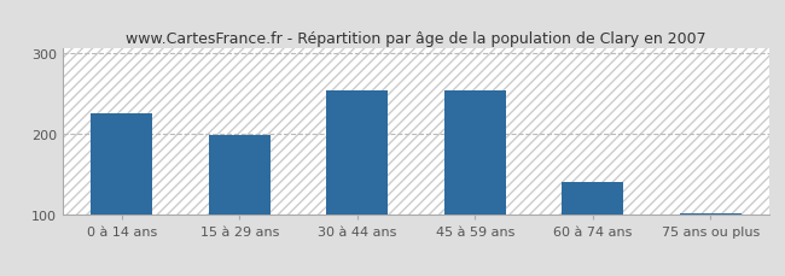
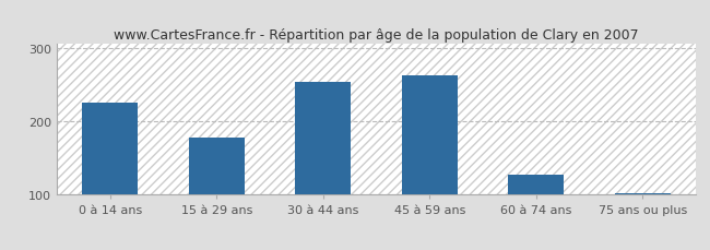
15 à 29 ans: 198 -> 178
45 à 59 ans: 254 -> 263
60 à 74 ans: 140 -> 128
